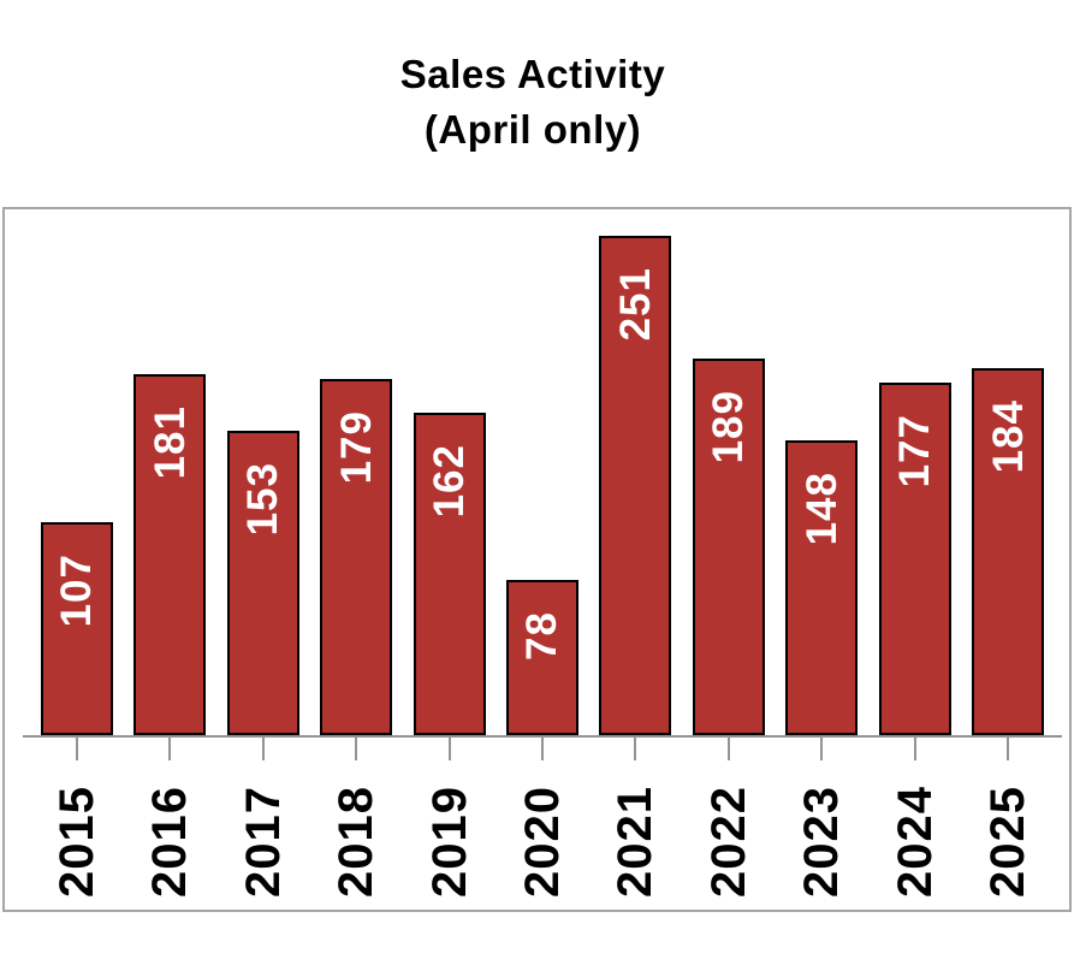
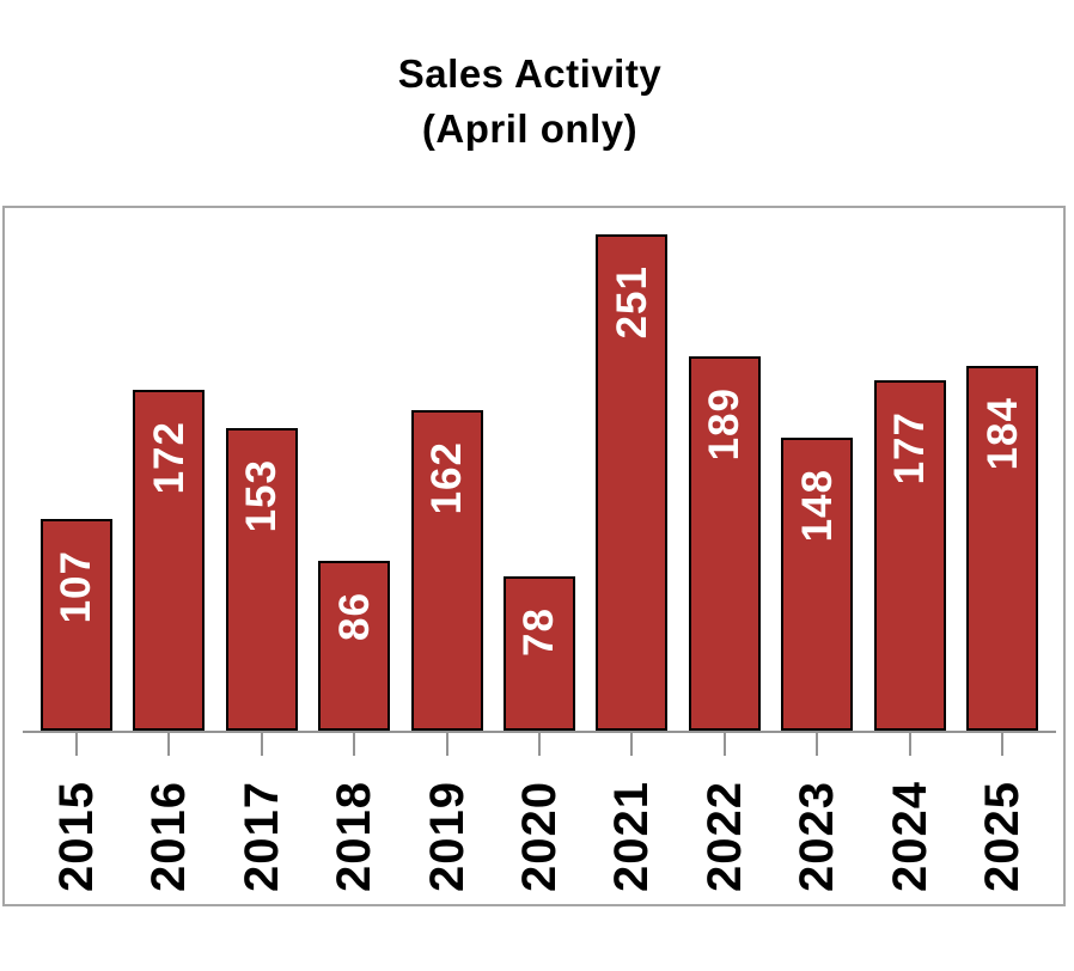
2016: 181 -> 172
2018: 179 -> 86
